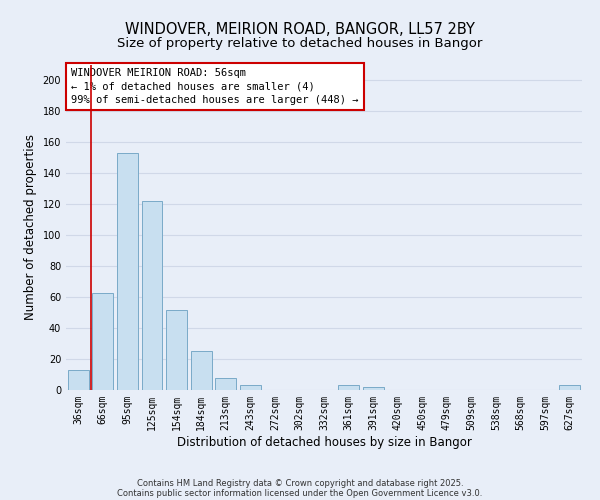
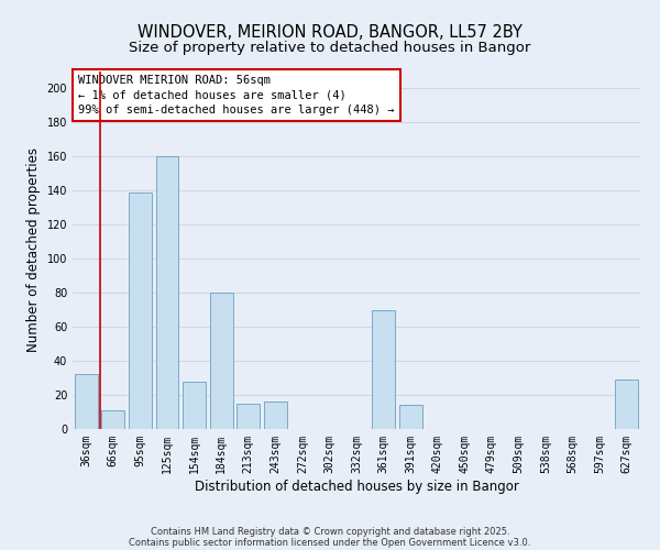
36sqm: 13 -> 32
66sqm: 63 -> 11
95sqm: 153 -> 139
125sqm: 122 -> 160
154sqm: 52 -> 28
184sqm: 25 -> 80
213sqm: 8 -> 15
243sqm: 3 -> 16
361sqm: 3 -> 70
391sqm: 2 -> 14
627sqm: 3 -> 29
